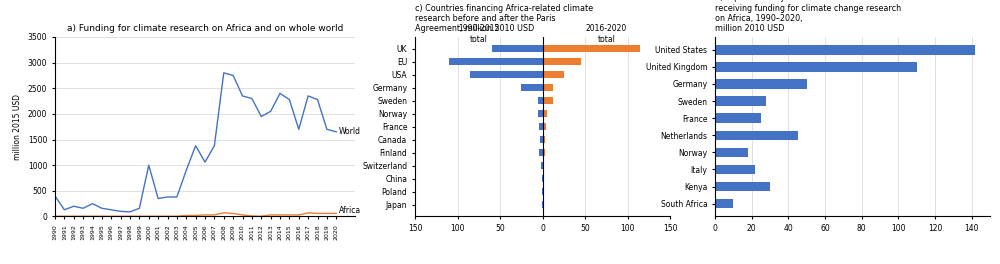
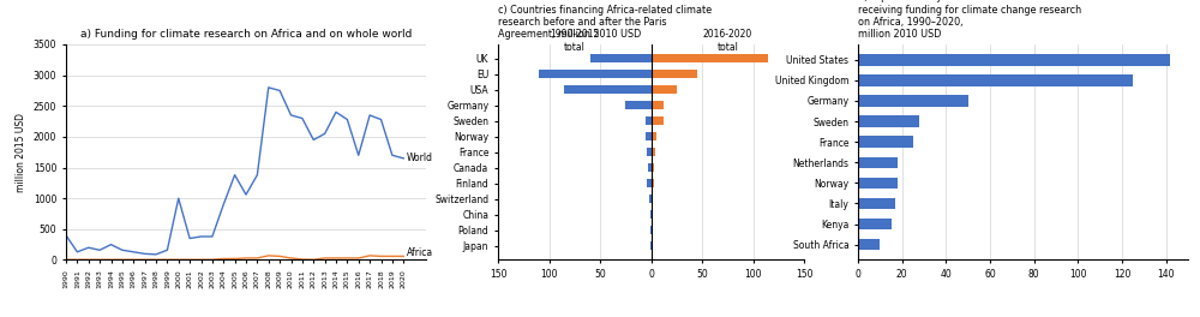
United Kingdom: 110 -> 125
Netherlands: 45 -> 18
Italy: 22 -> 17
Kenya: 30 -> 15
